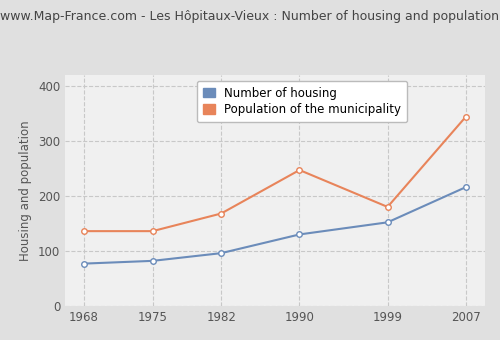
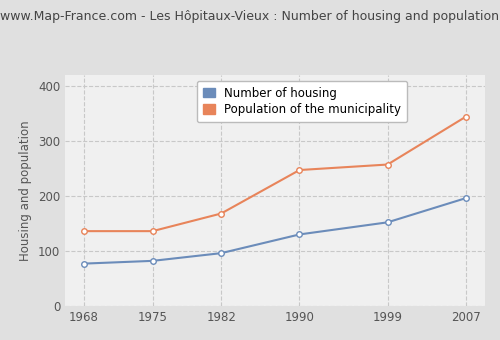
Population of the municipality/1999: 180 -> 257
Number of housing/2007: 216 -> 196
